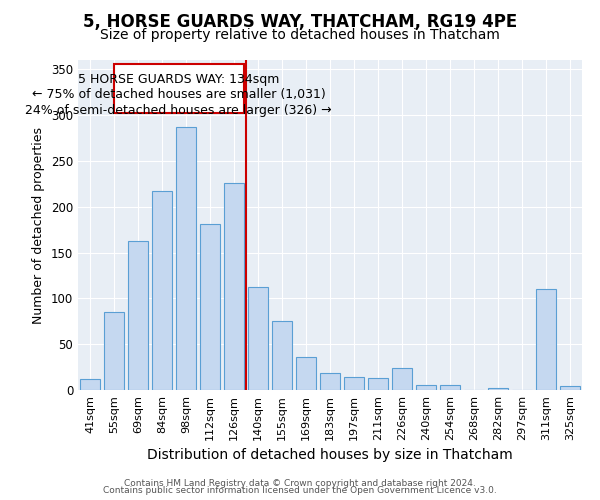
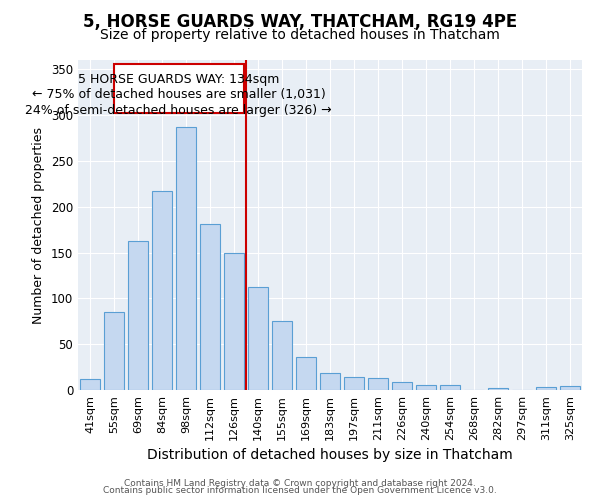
126sqm: 226 -> 150
226sqm: 24 -> 9
311sqm: 110 -> 3
